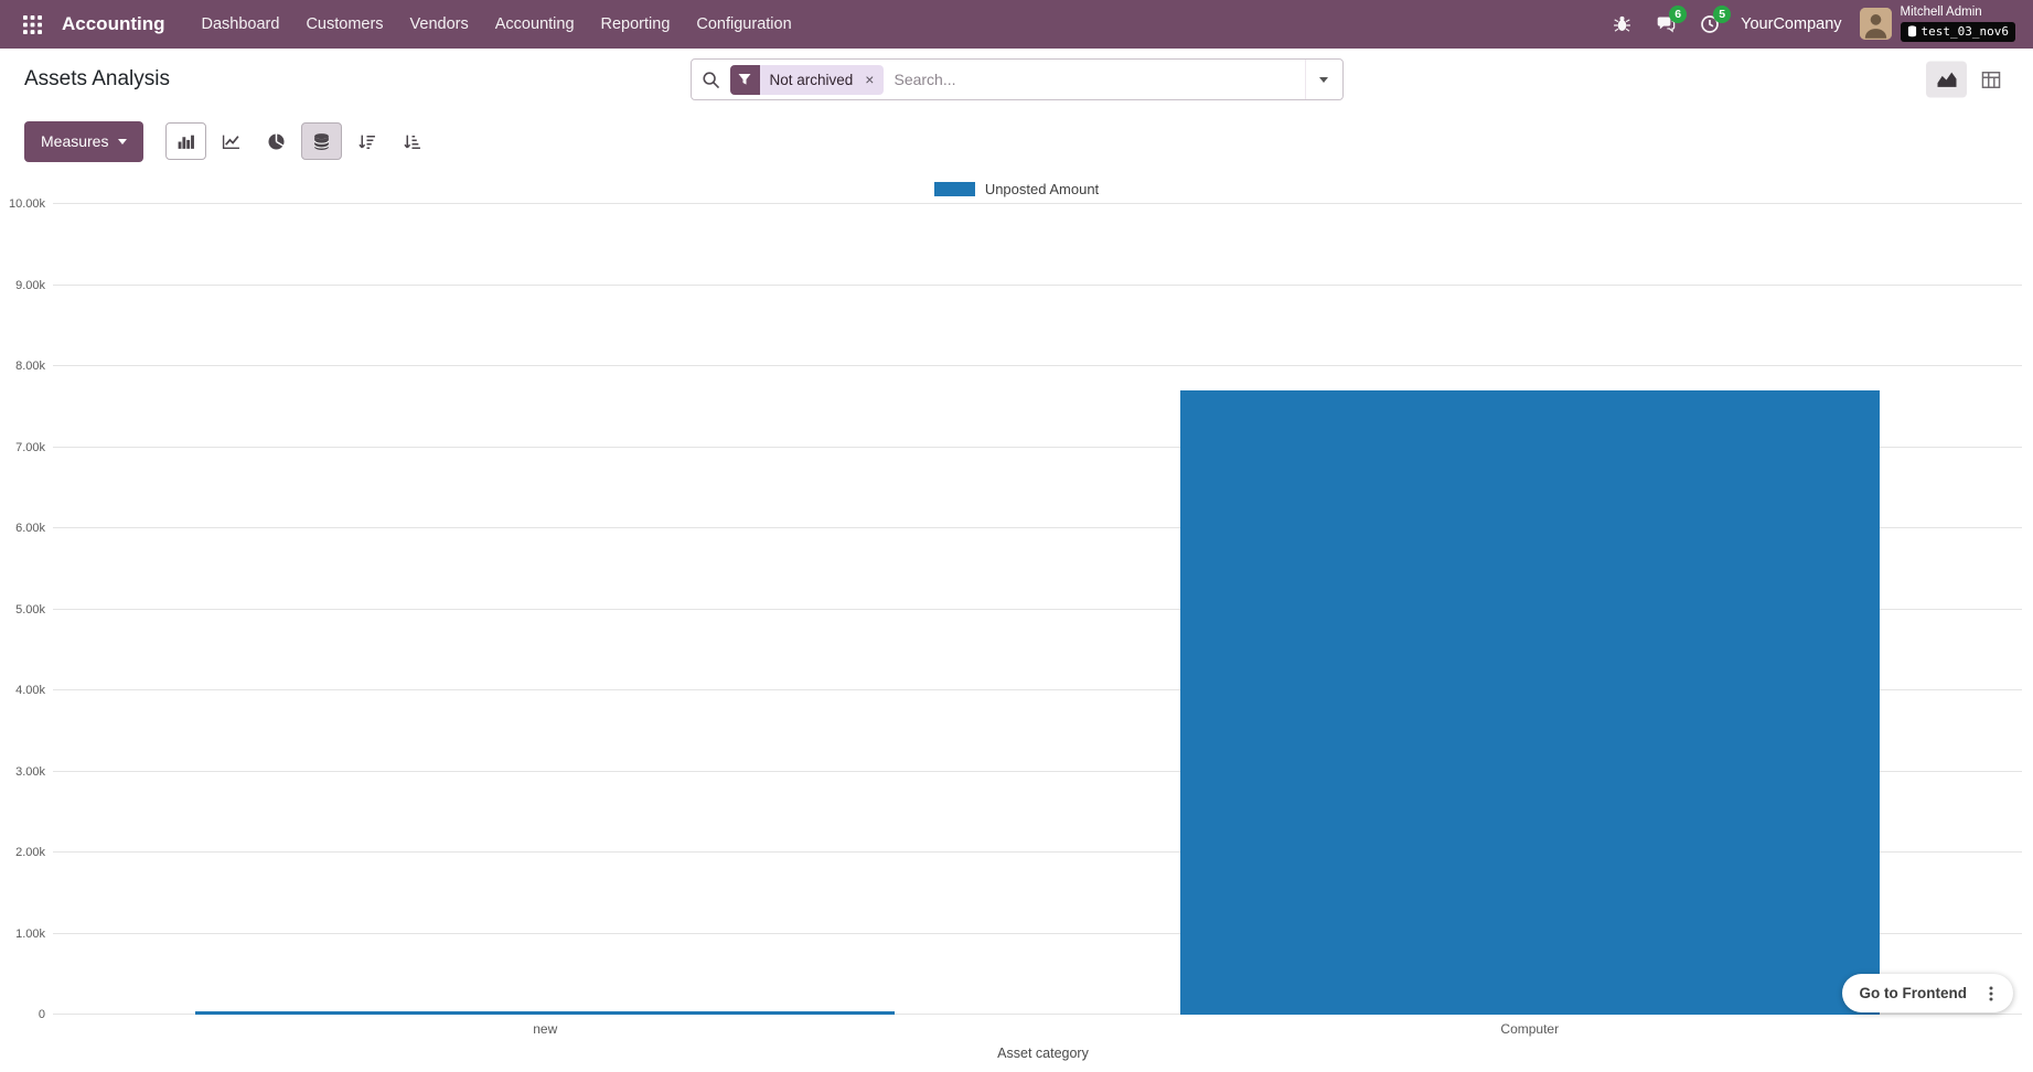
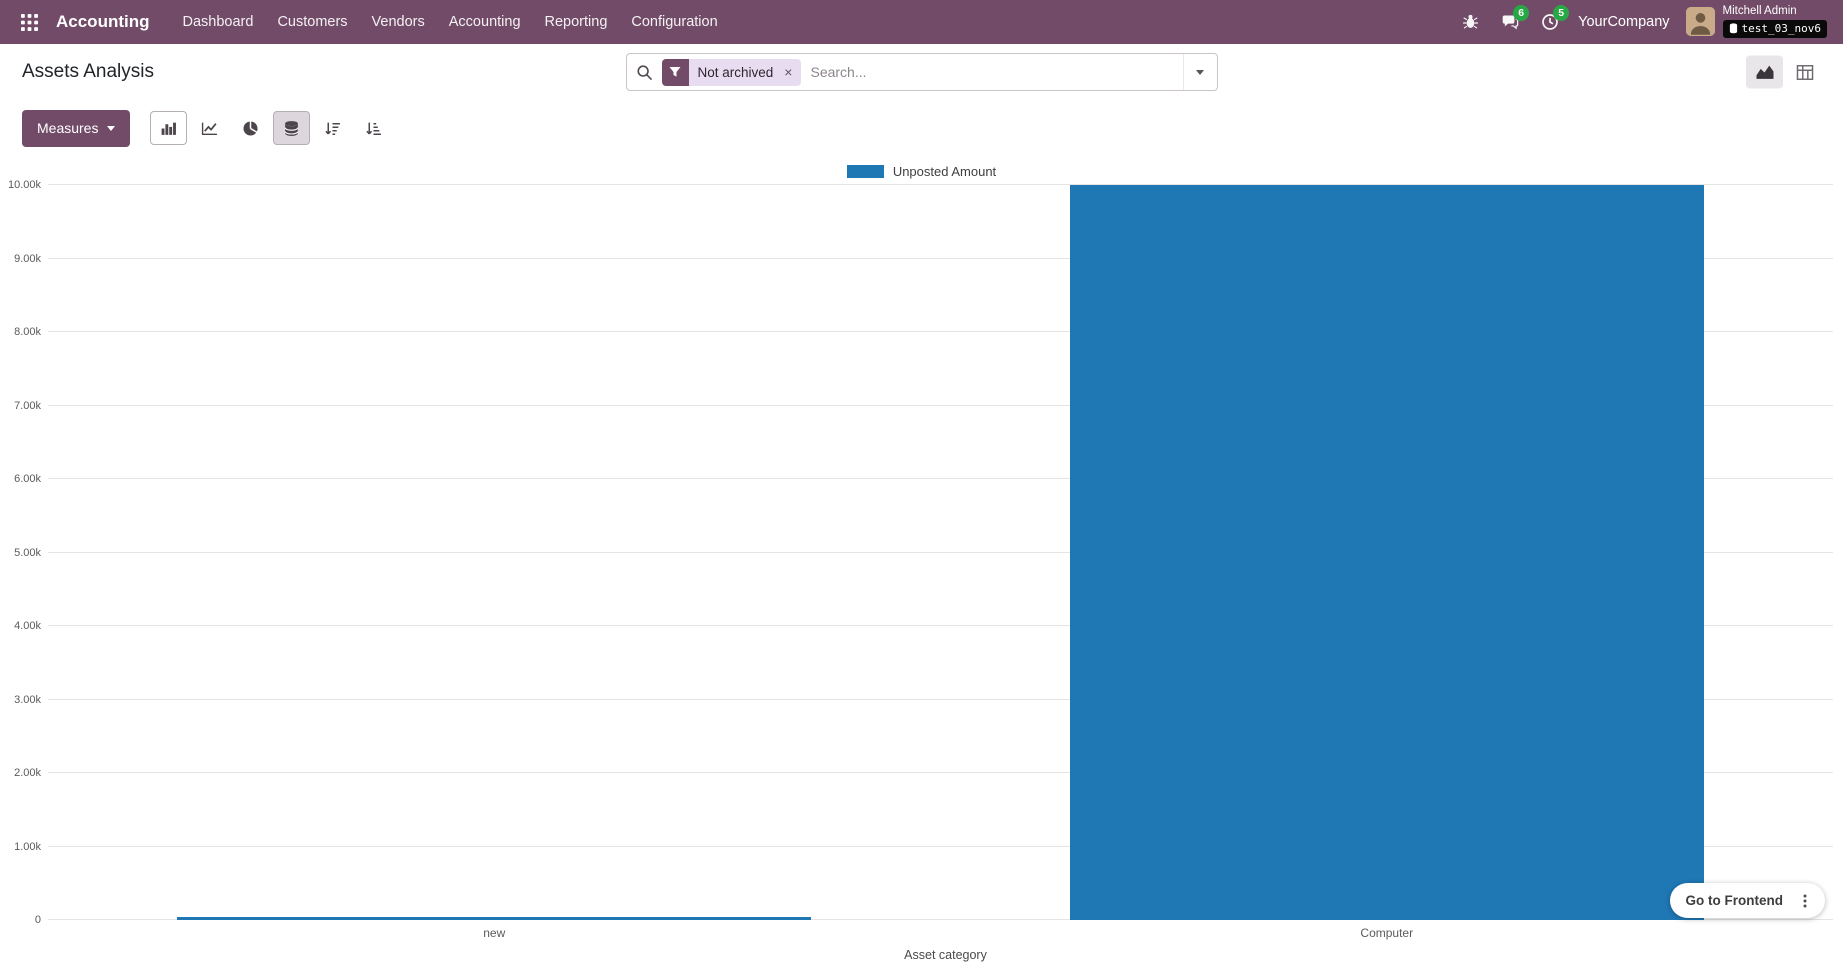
Computer: 7.7k -> 10.0k
